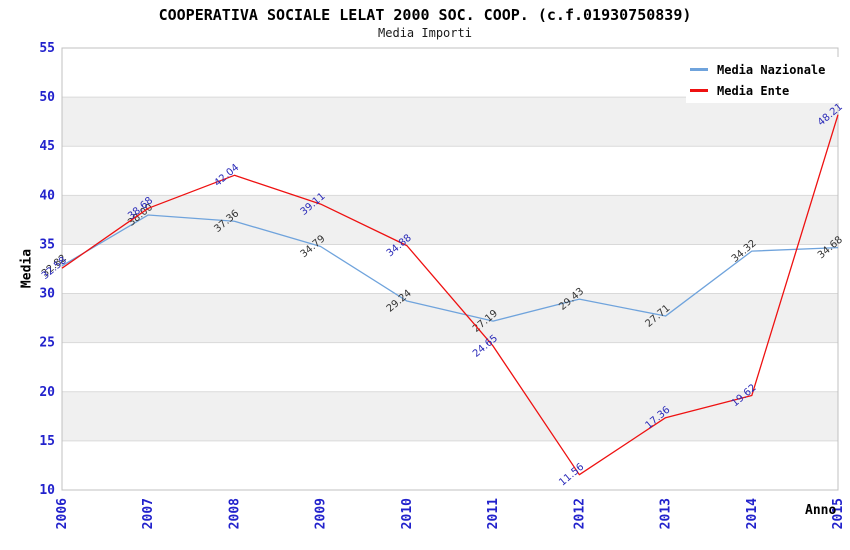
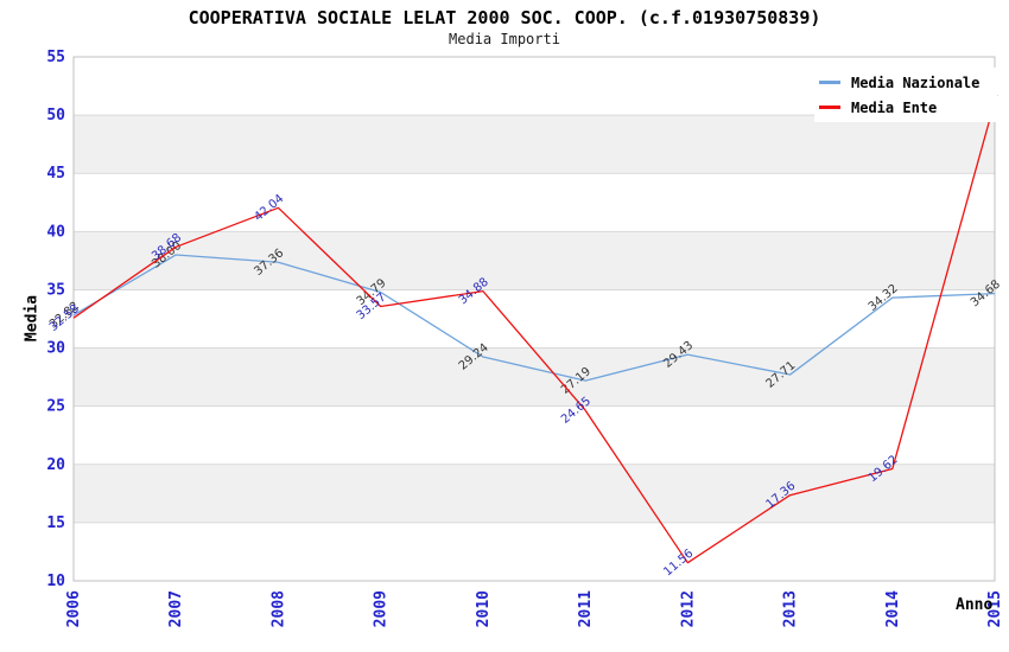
Media Ente/2009: 39.11 -> 33.57
Media Ente/2015: 48.21 -> 51.17
